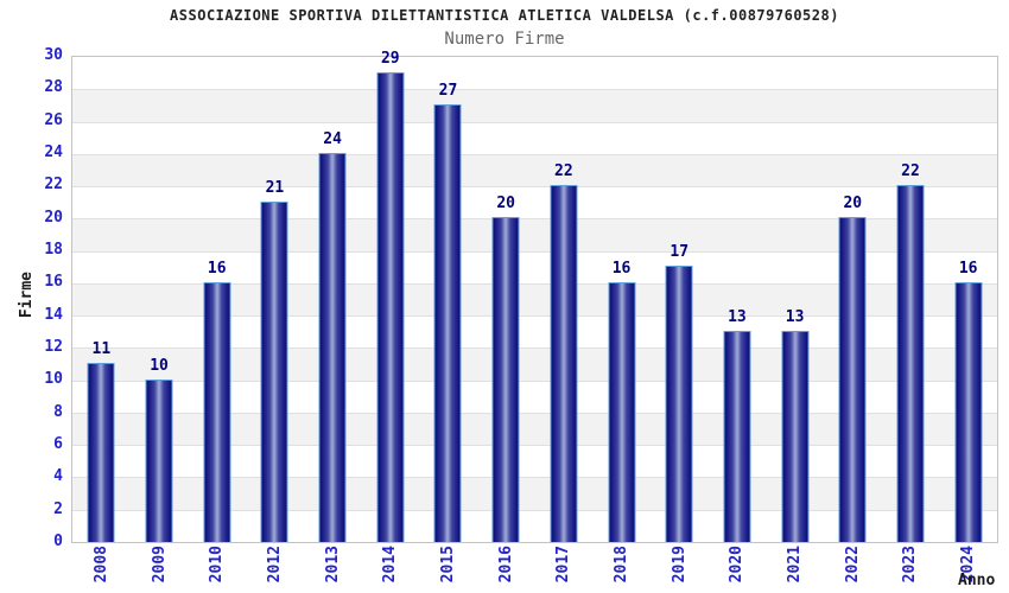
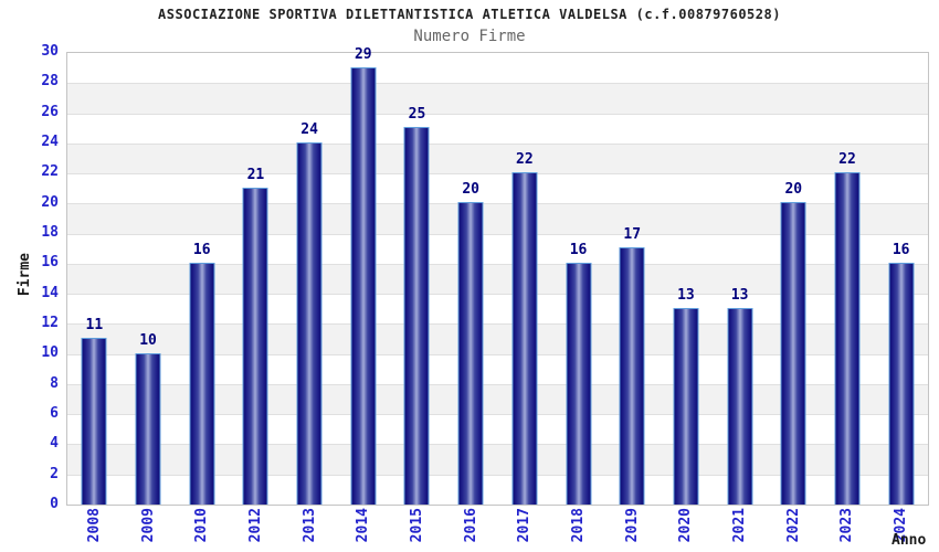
2015: 27 -> 25
